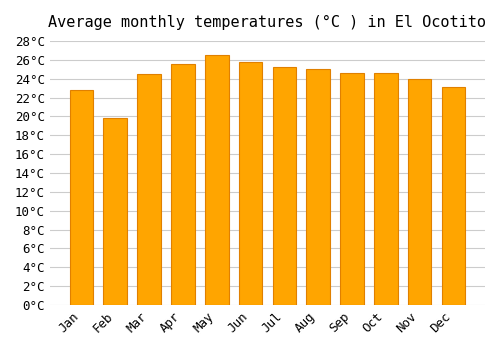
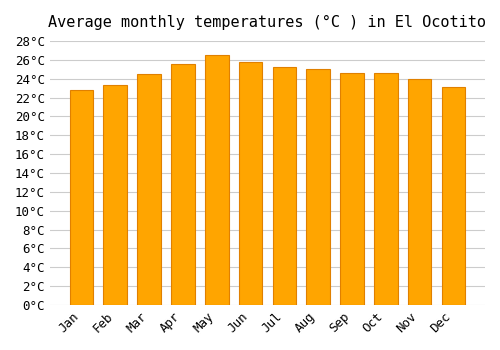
Feb: 19.8°C -> 23.3°C
